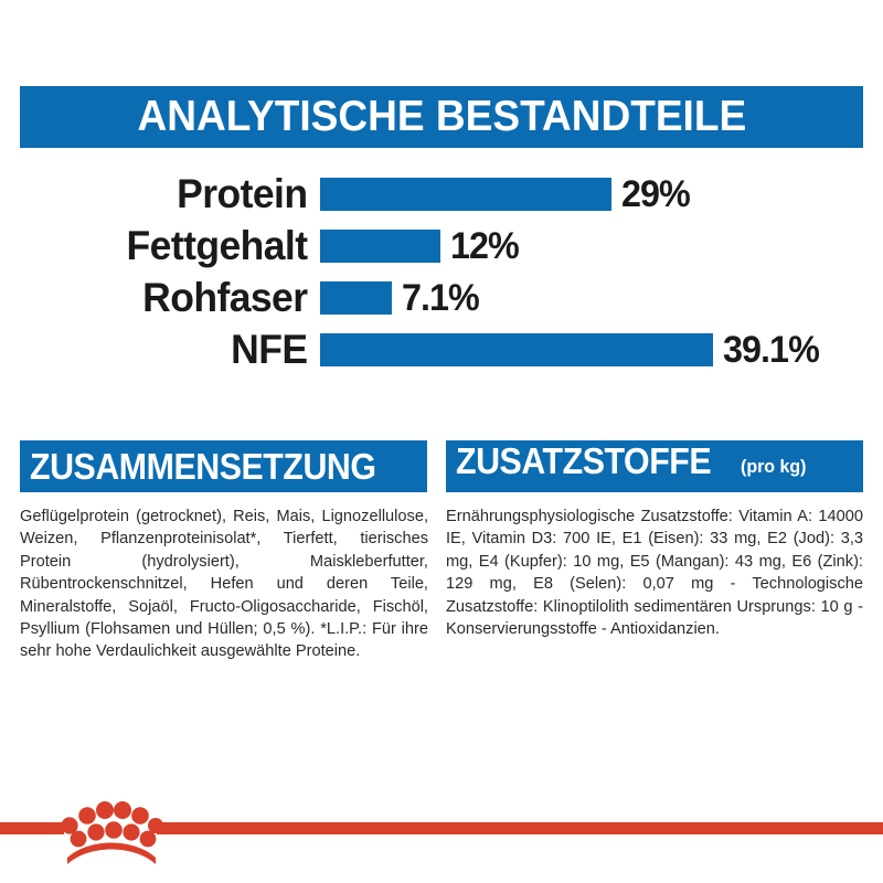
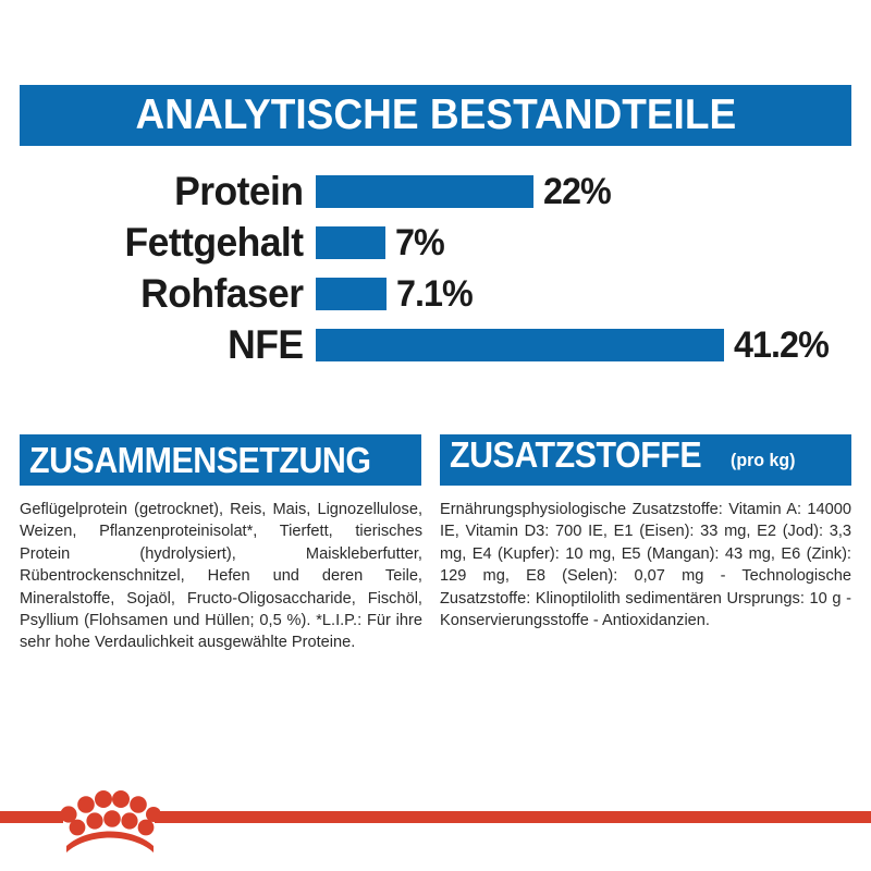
Protein: 29% -> 22%
Fettgehalt: 12% -> 7%
NFE: 39.1% -> 41.2%
